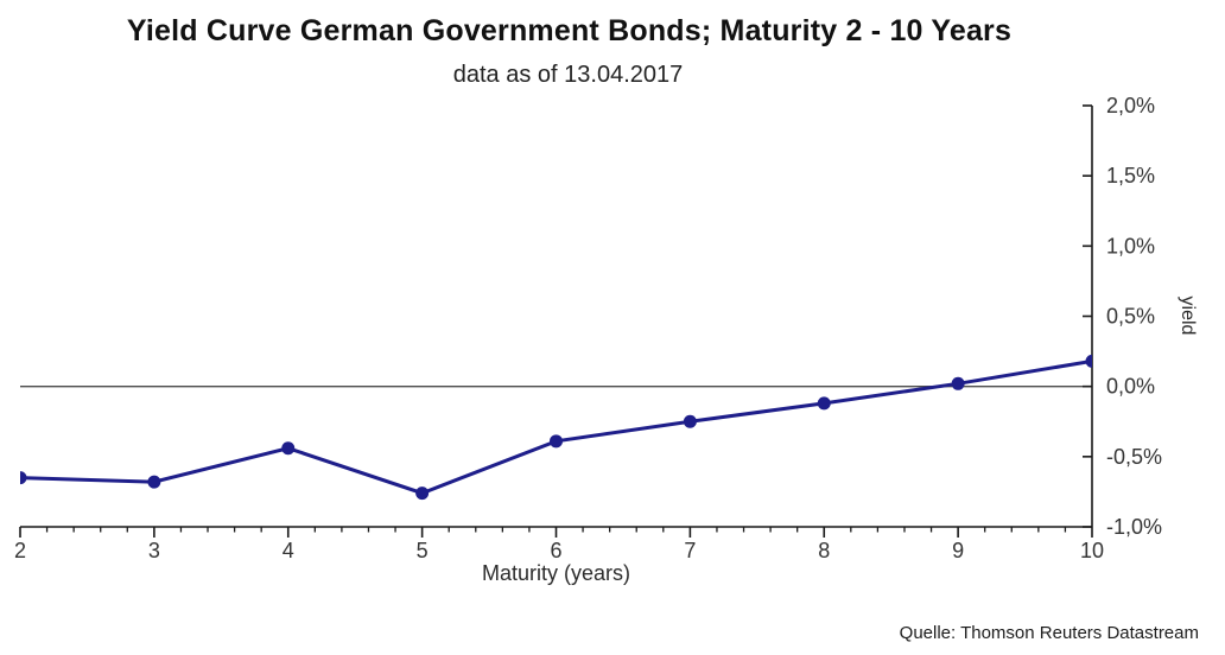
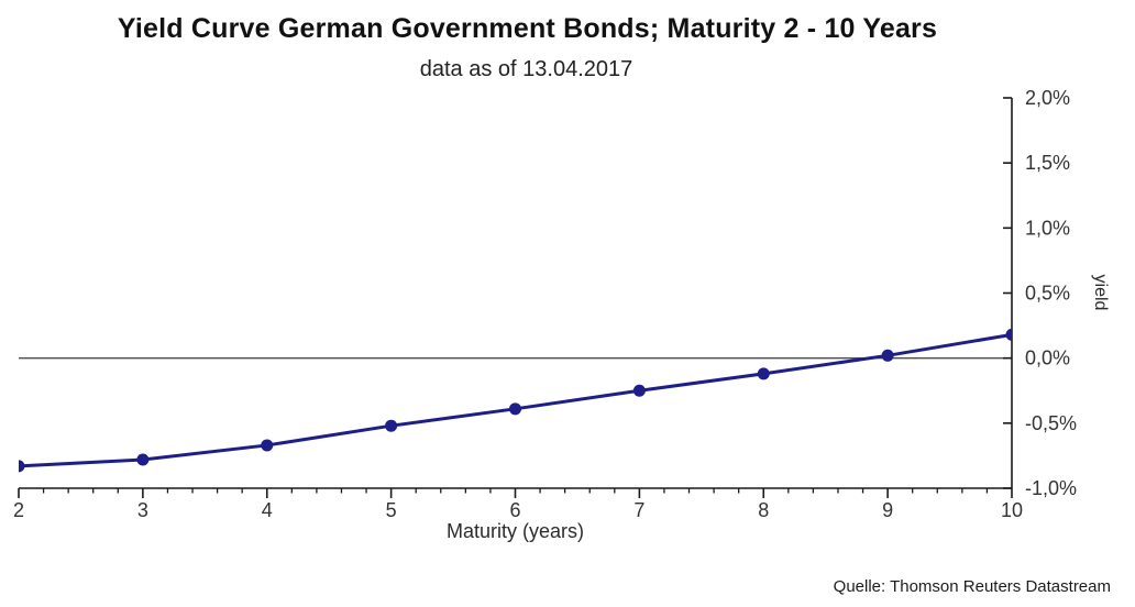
2: -0,65% -> -0,83%
3: -0,68% -> -0,78%
4: -0,44% -> -0,67%
5: -0,76% -> -0,52%
